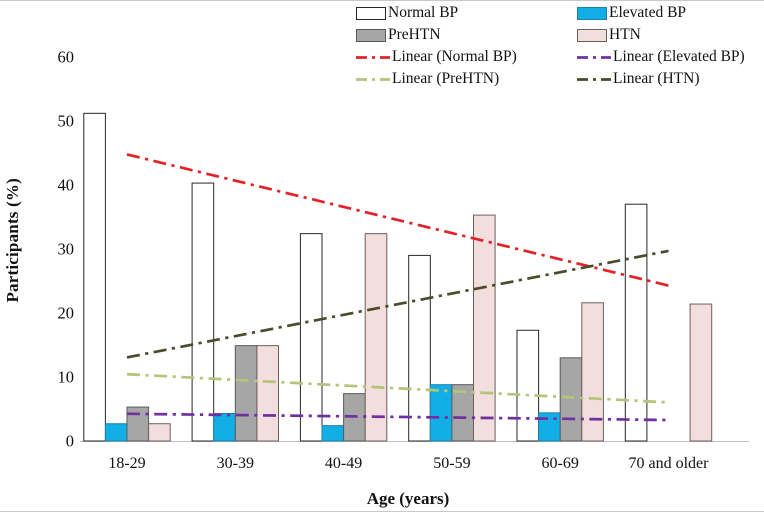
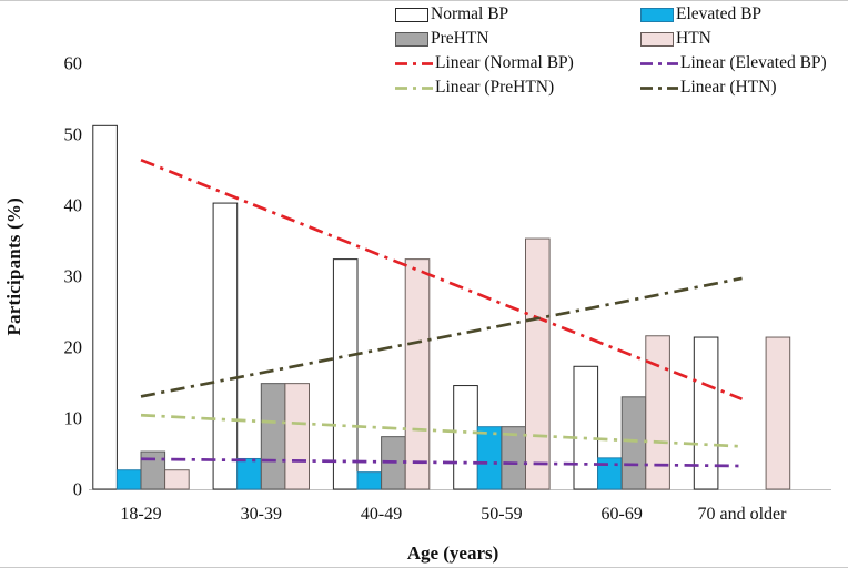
Normal BP/50-59: 29 -> 15
Normal BP/70 and older: 37 -> 21
